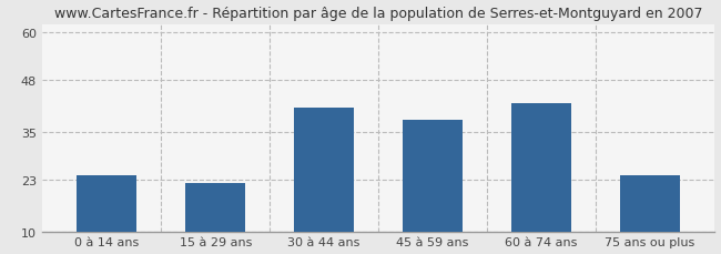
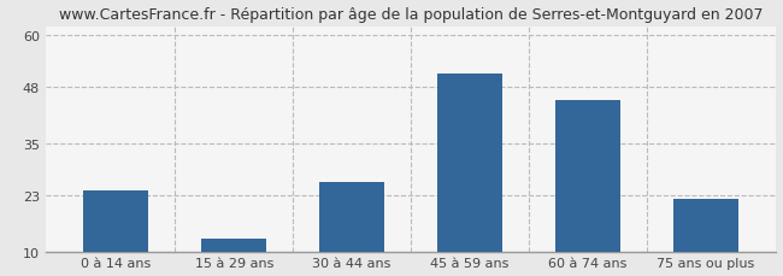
15 à 29 ans: 22 -> 13
30 à 44 ans: 41 -> 26
45 à 59 ans: 38 -> 51
60 à 74 ans: 42 -> 45
75 ans ou plus: 24 -> 22
